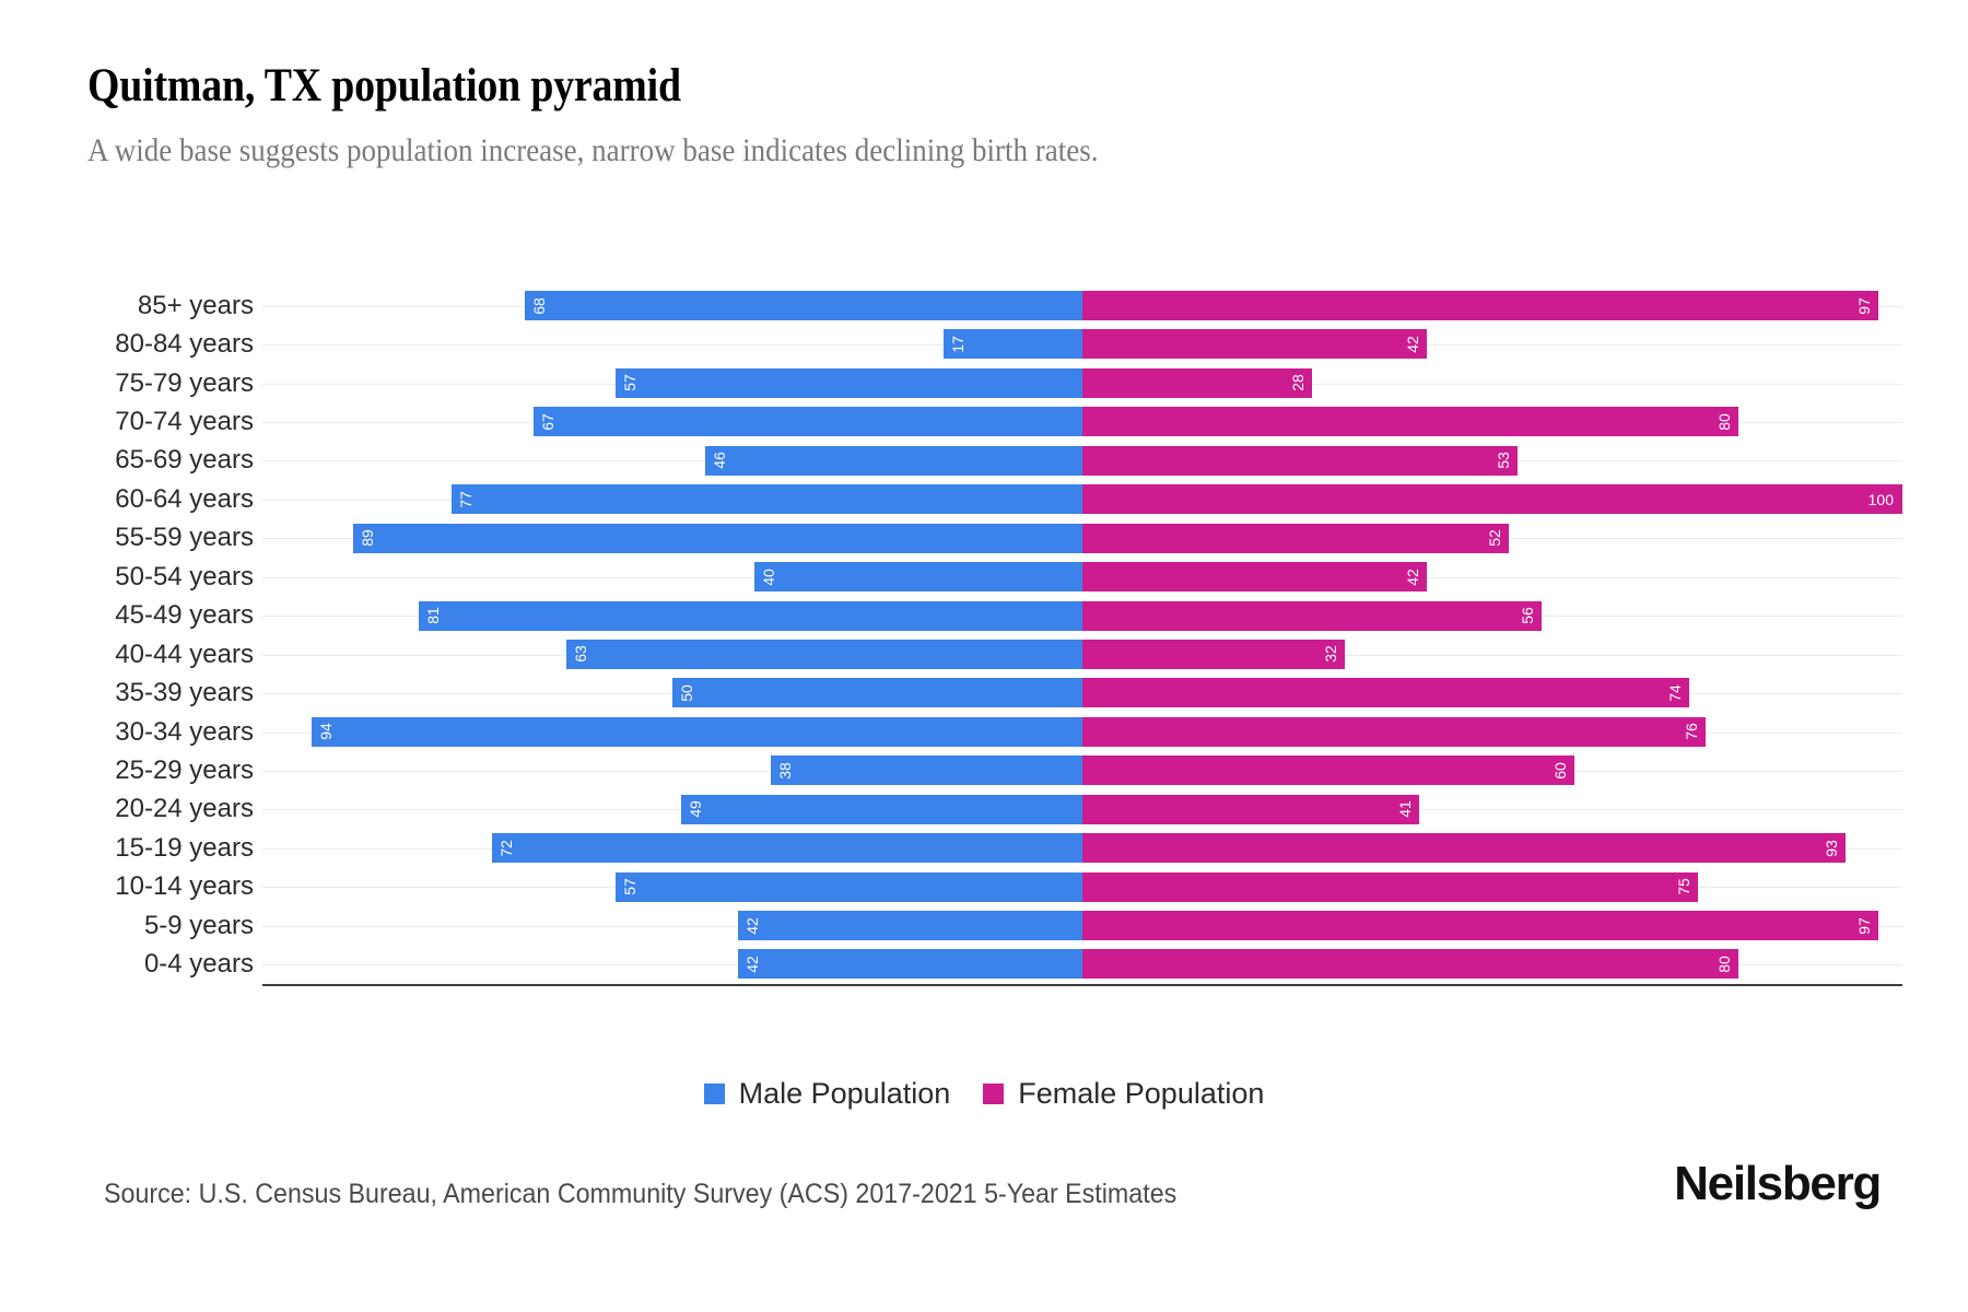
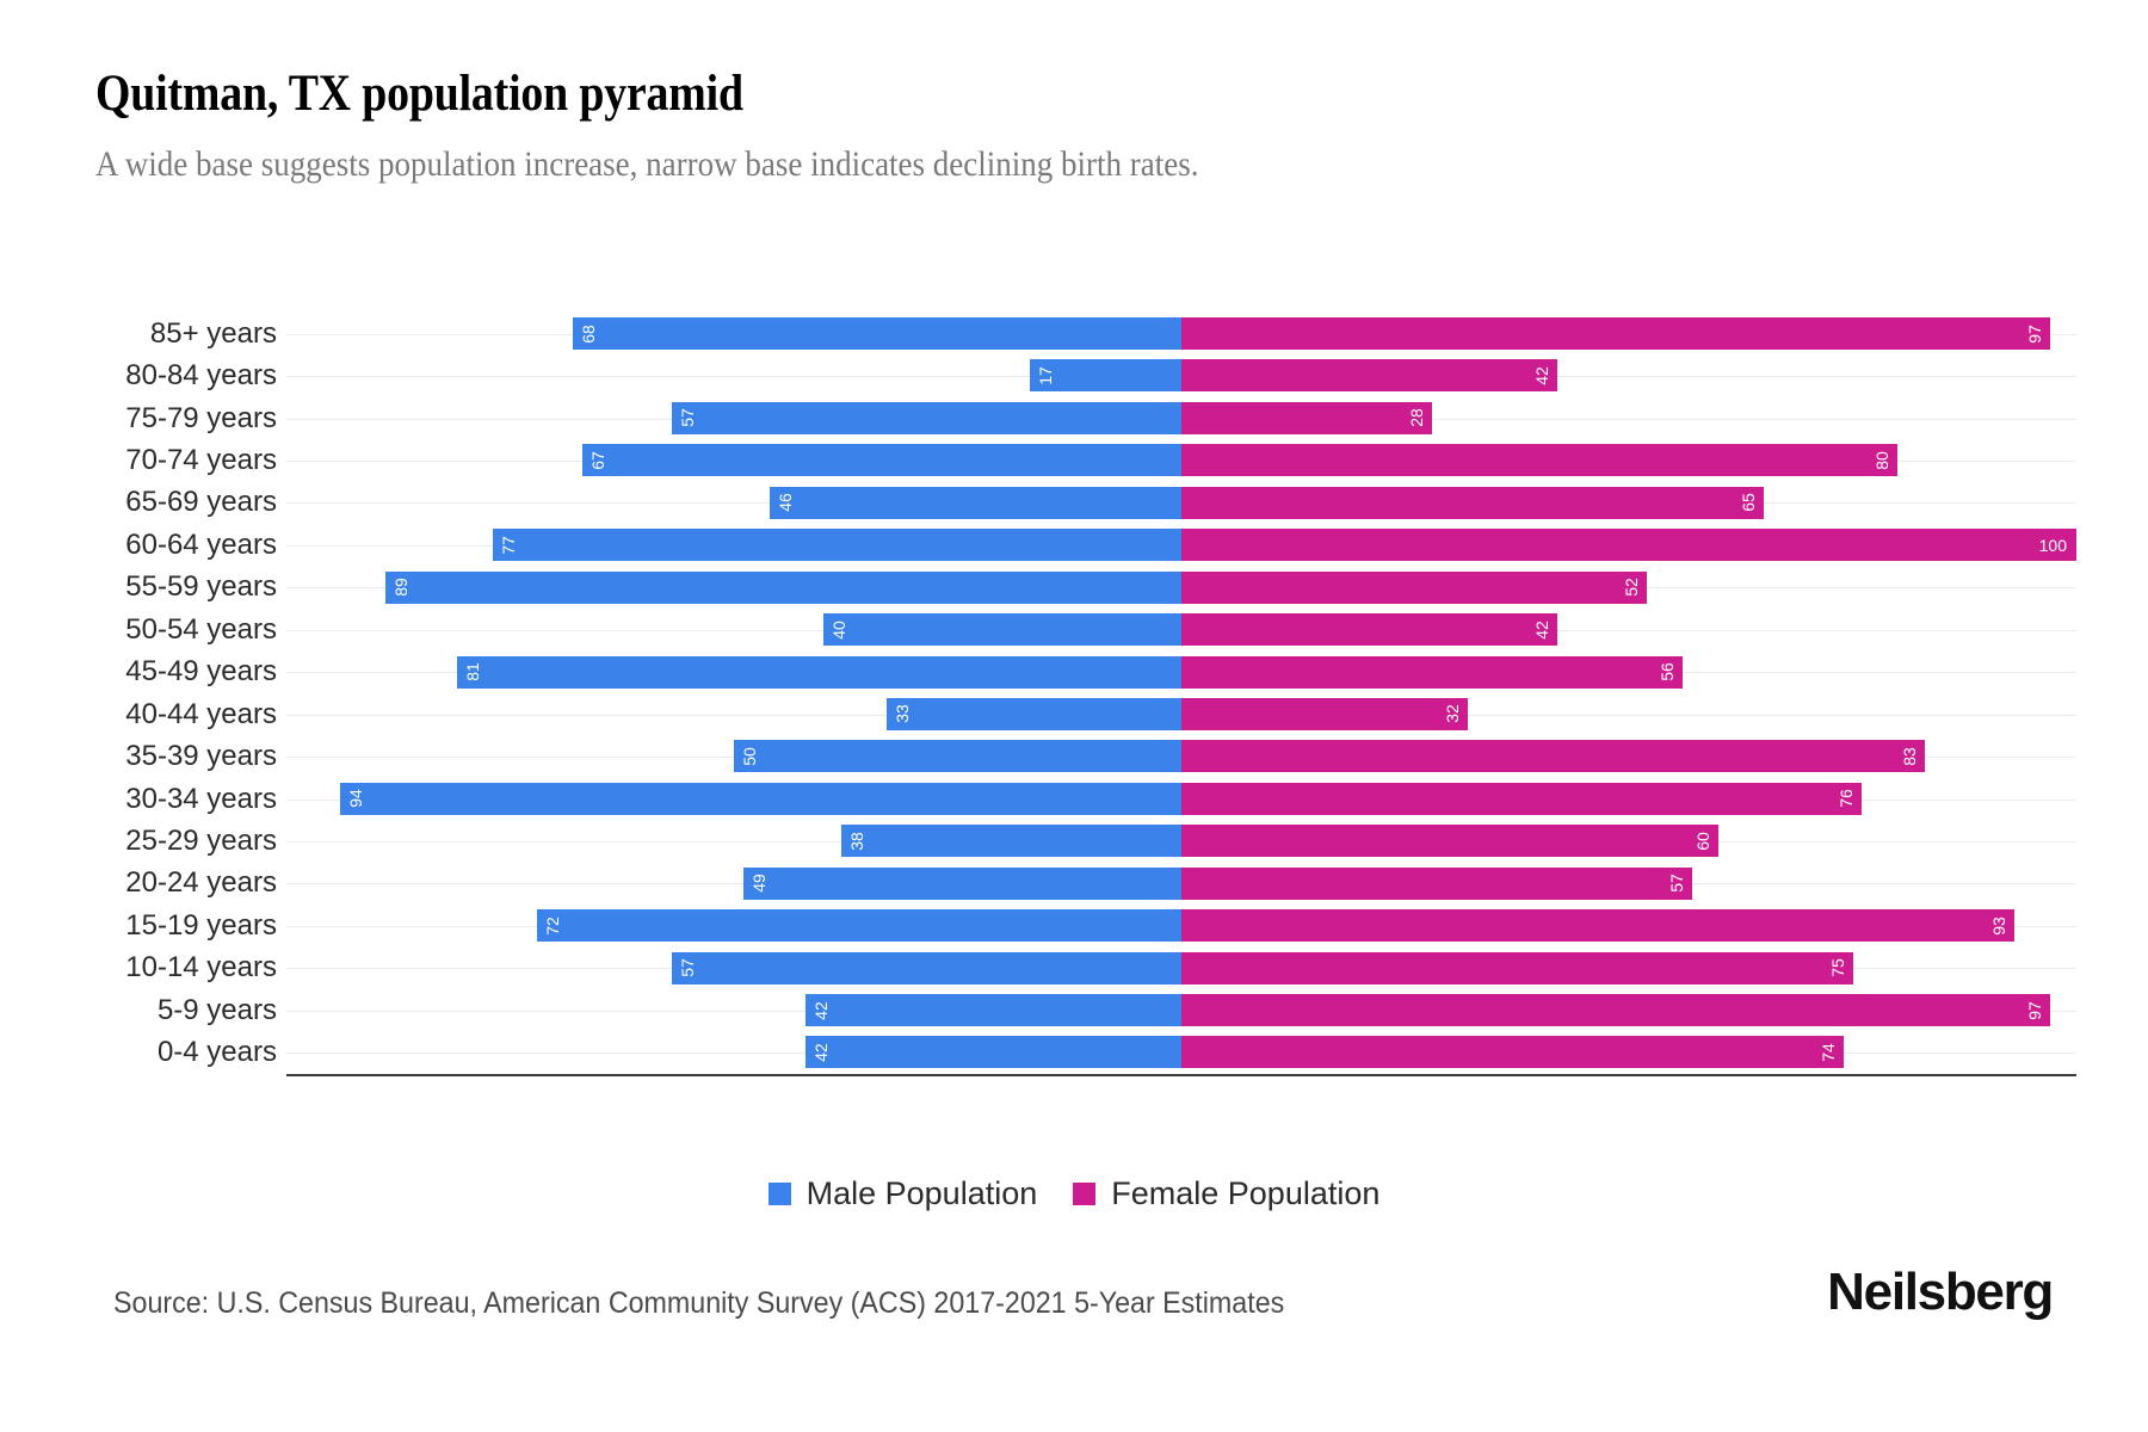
Female Population/65-69 years: 53 -> 65
Male Population/40-44 years: 63 -> 33
Female Population/35-39 years: 74 -> 83
Female Population/20-24 years: 41 -> 57
Female Population/0-4 years: 80 -> 74
